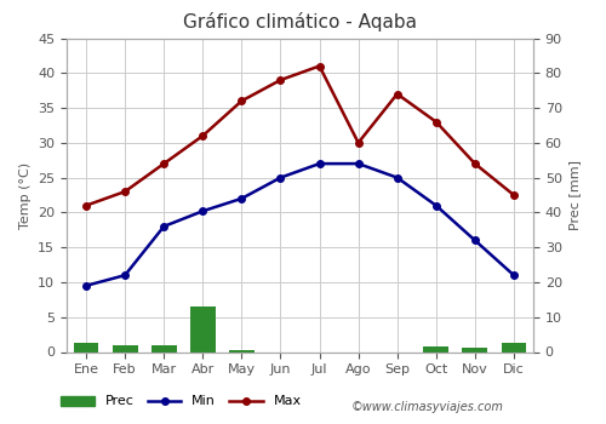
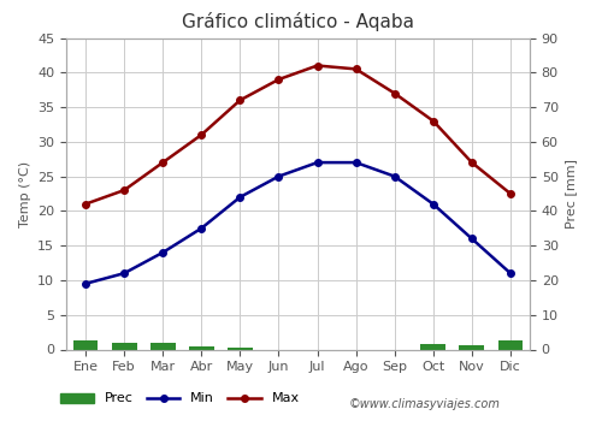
Min/Mar: 18.0 -> 14.0
Min/Abr: 20.2 -> 17.5
Prec/Abr: 13.0 -> 0.8
Max/Ago: 30.0 -> 40.5
